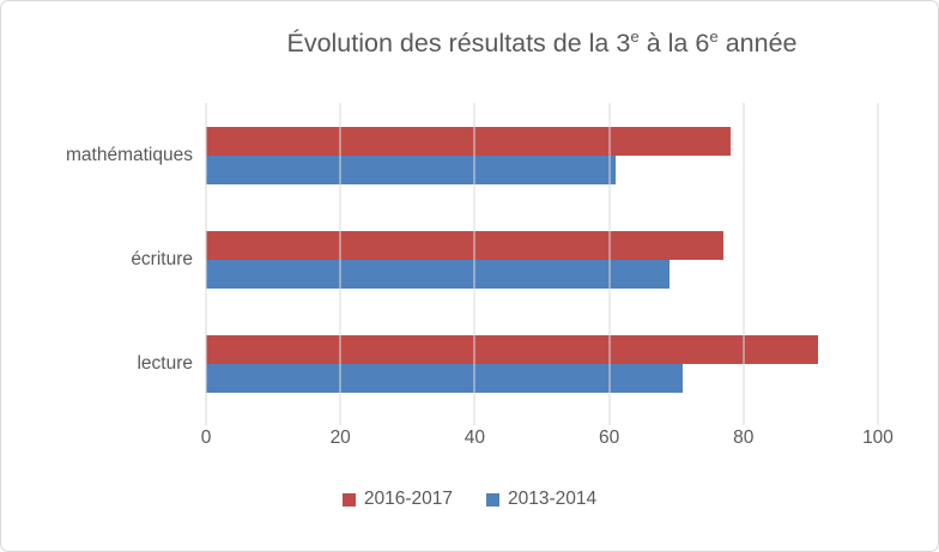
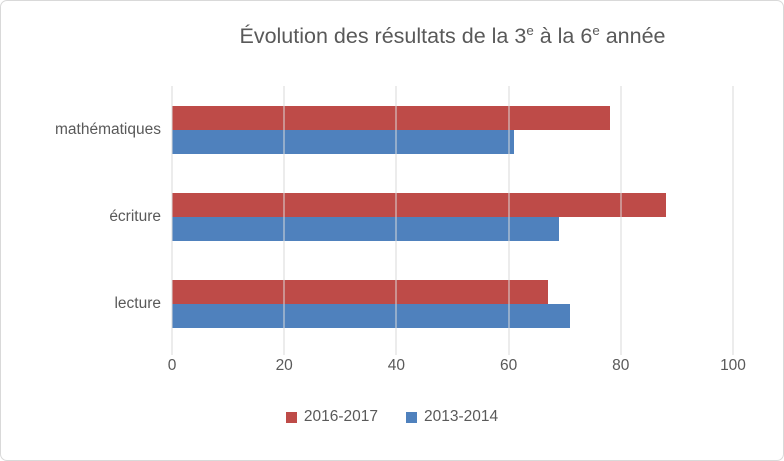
2016-2017/écriture: 77 -> 88
2016-2017/lecture: 91 -> 67
